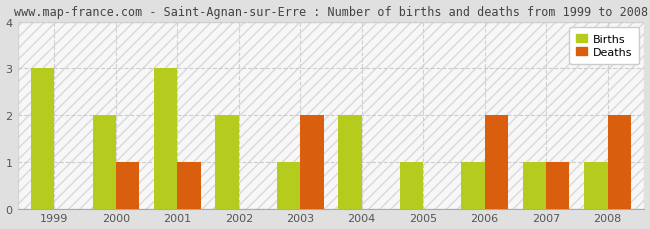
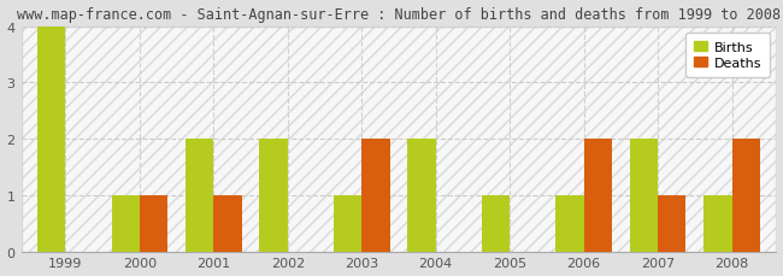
Births/1999: 3 -> 4
Births/2000: 2 -> 1
Births/2001: 3 -> 2
Births/2007: 1 -> 2
